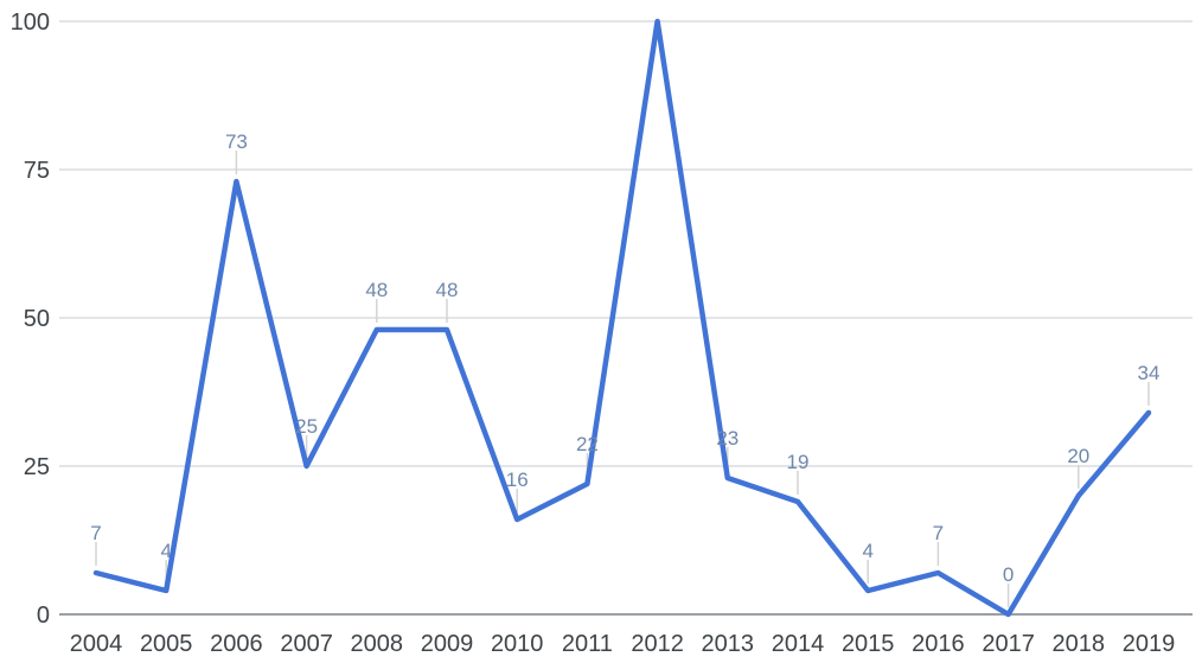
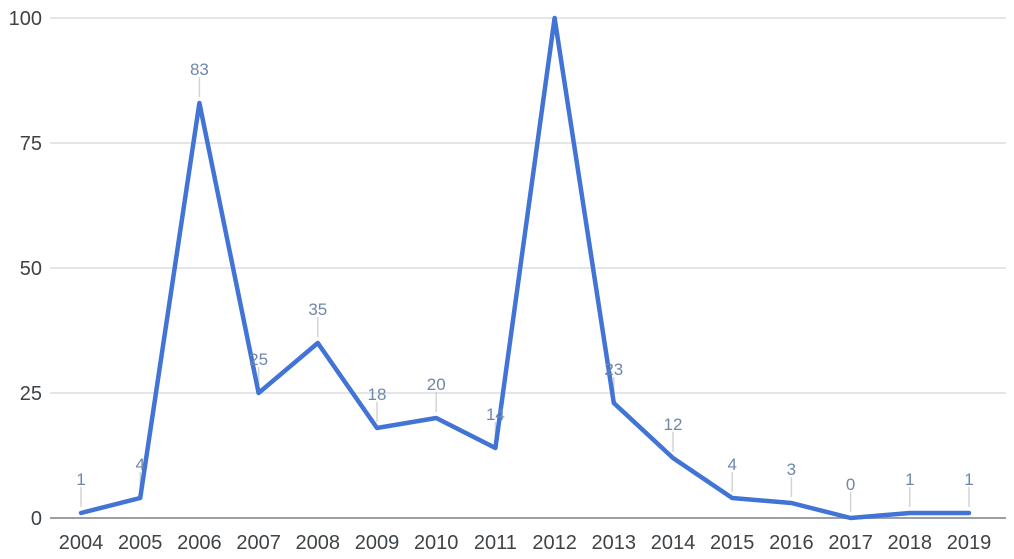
2004: 7 -> 1
2006: 73 -> 83
2008: 48 -> 35
2009: 48 -> 18
2010: 16 -> 20
2011: 22 -> 14
2014: 19 -> 12
2016: 7 -> 3
2018: 20 -> 1
2019: 34 -> 1
